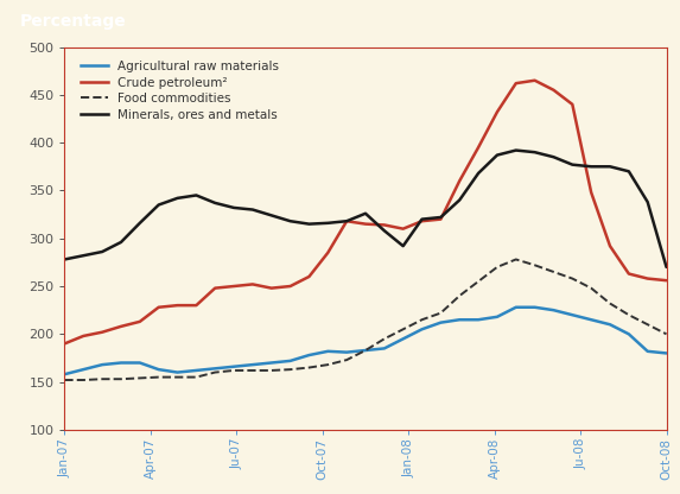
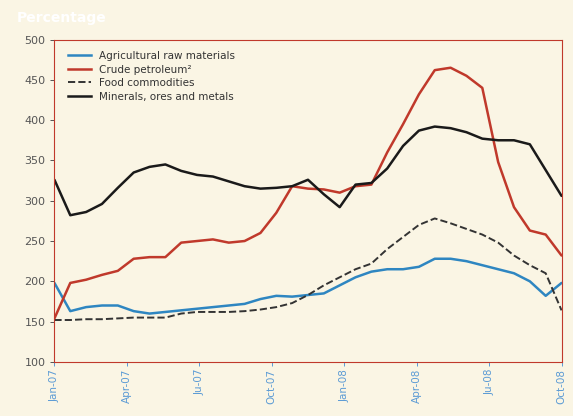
Agricultural raw materials/Jan-07: 158 -> 198
Crude petroleum²/Jan-07: 190 -> 154
Minerals, ores and metals/Jan-07: 278 -> 326
Agricultural raw materials/Oct-08: 180 -> 198
Crude petroleum²/Oct-08: 256 -> 232
Food commodities/Oct-08: 200 -> 164
Minerals, ores and metals/Oct-08: 270 -> 306
